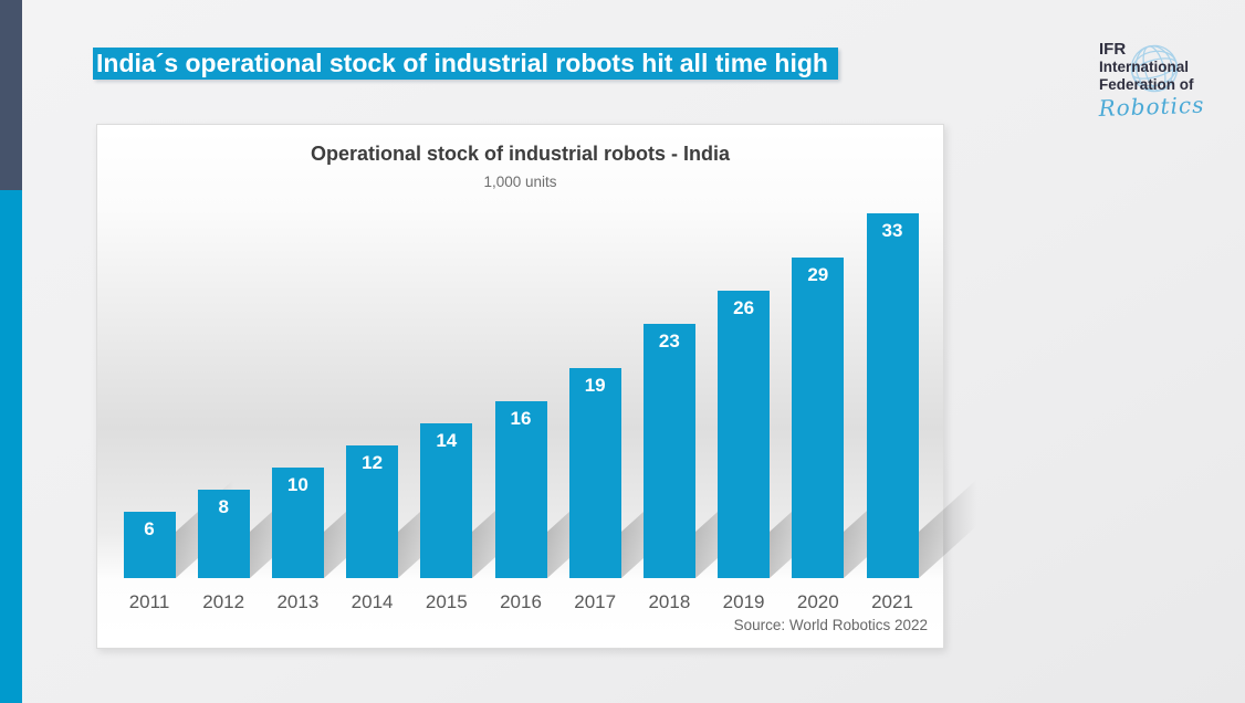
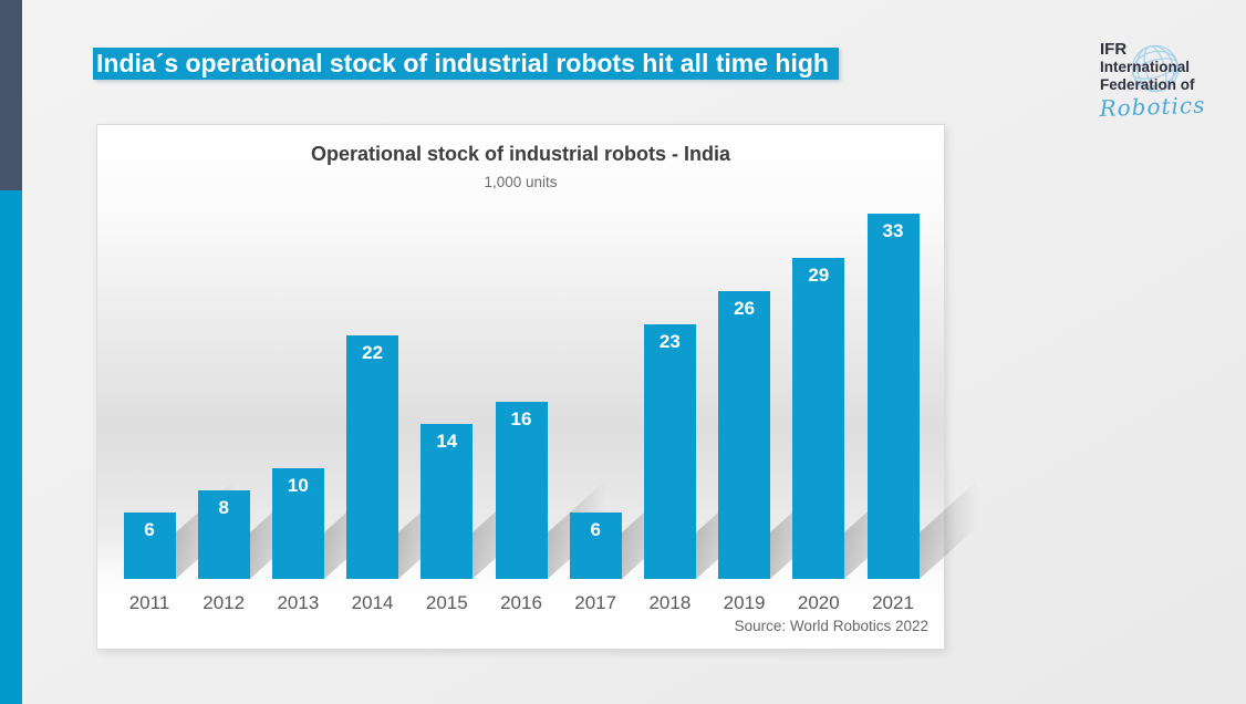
2014: 12 -> 22
2017: 19 -> 6
